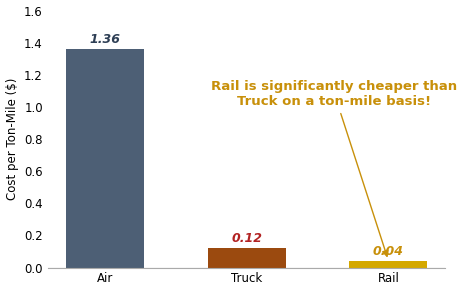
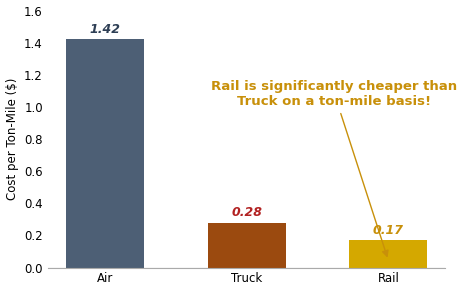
Air: 1.36 -> 1.42
Truck: 0.12 -> 0.28
Rail: 0.04 -> 0.17
